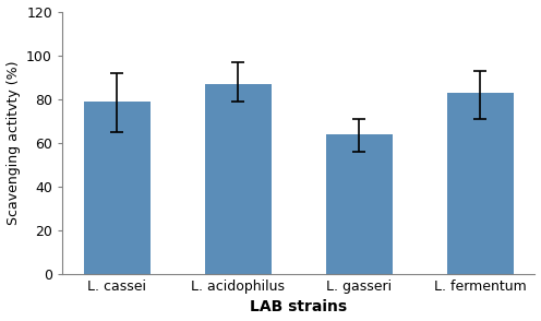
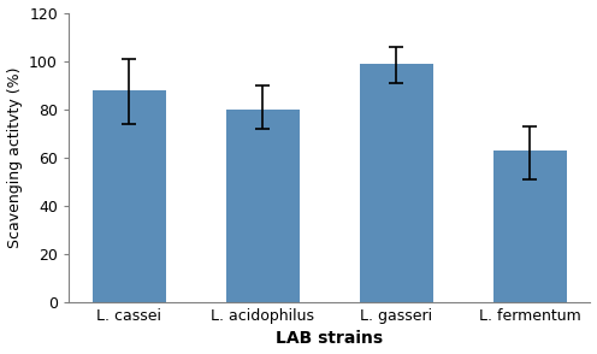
L. cassei: 79 -> 88
L. acidophilus: 87 -> 80
L. gasseri: 64 -> 99
L. fermentum: 83 -> 63
